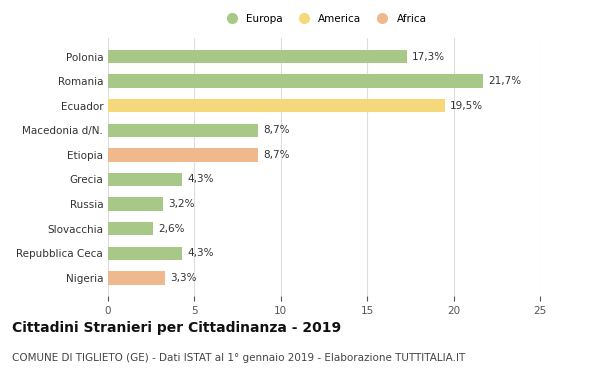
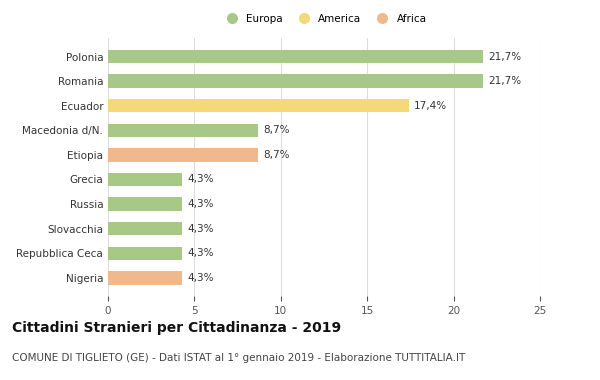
Polonia: 17,3% -> 21,7%
Ecuador: 19,5% -> 17,4%
Russia: 3,2% -> 4,3%
Slovacchia: 2,6% -> 4,3%
Nigeria: 3,3% -> 4,3%
